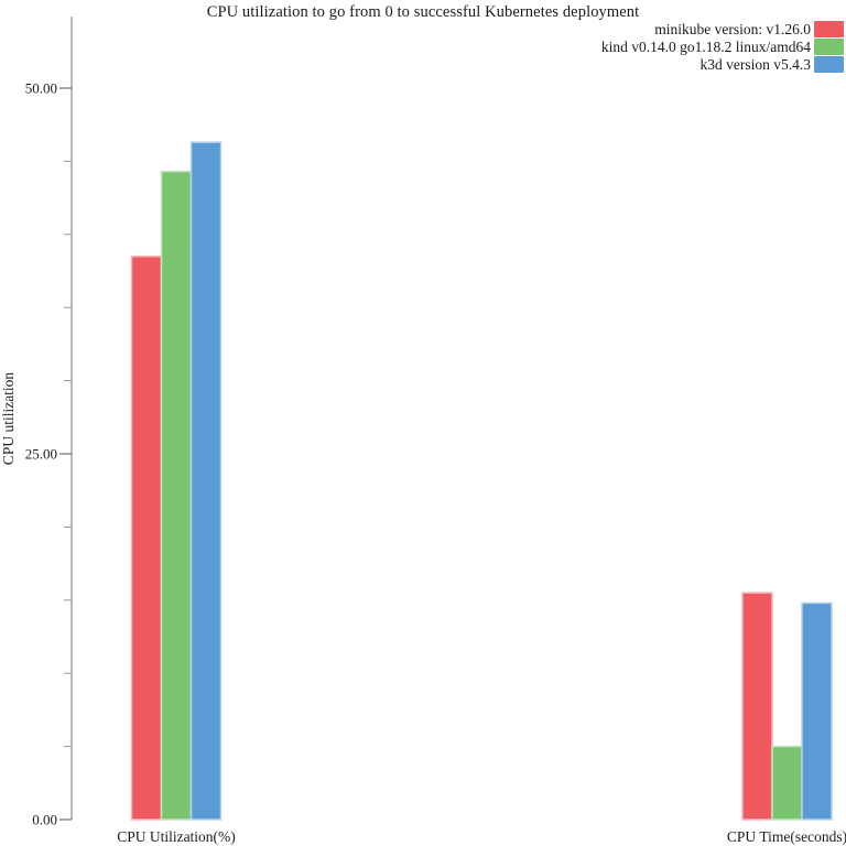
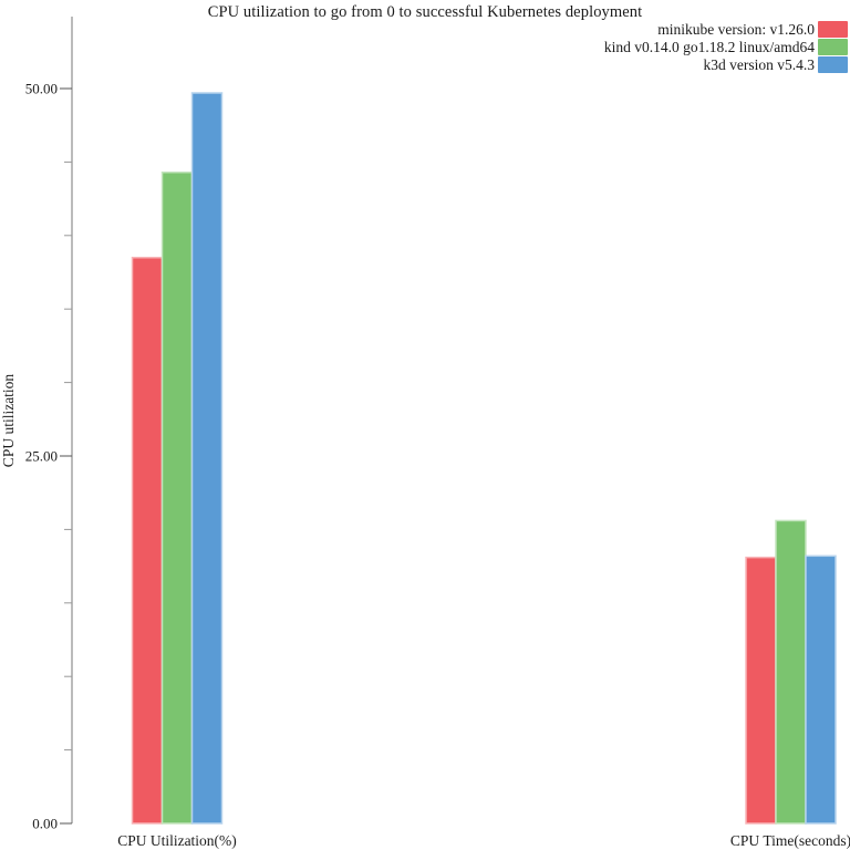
k3d version v5.4.3/CPU Utilization(%): 46.3 -> 49.7
minikube version: v1.26.0/CPU Time(seconds): 15.5 -> 18.1
kind v0.14.0 go1.18.2 linux/amd64/CPU Time(seconds): 5.0 -> 20.6
k3d version v5.4.3/CPU Time(seconds): 14.8 -> 18.2
